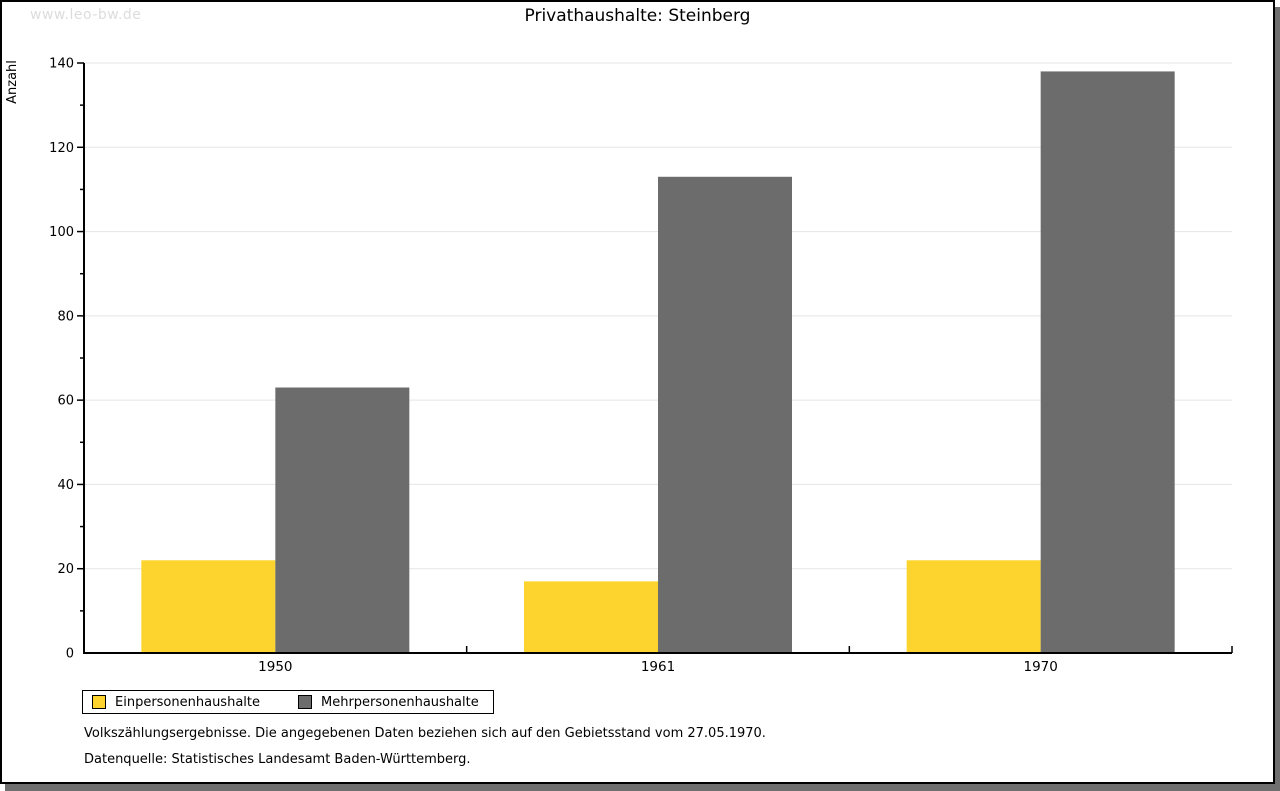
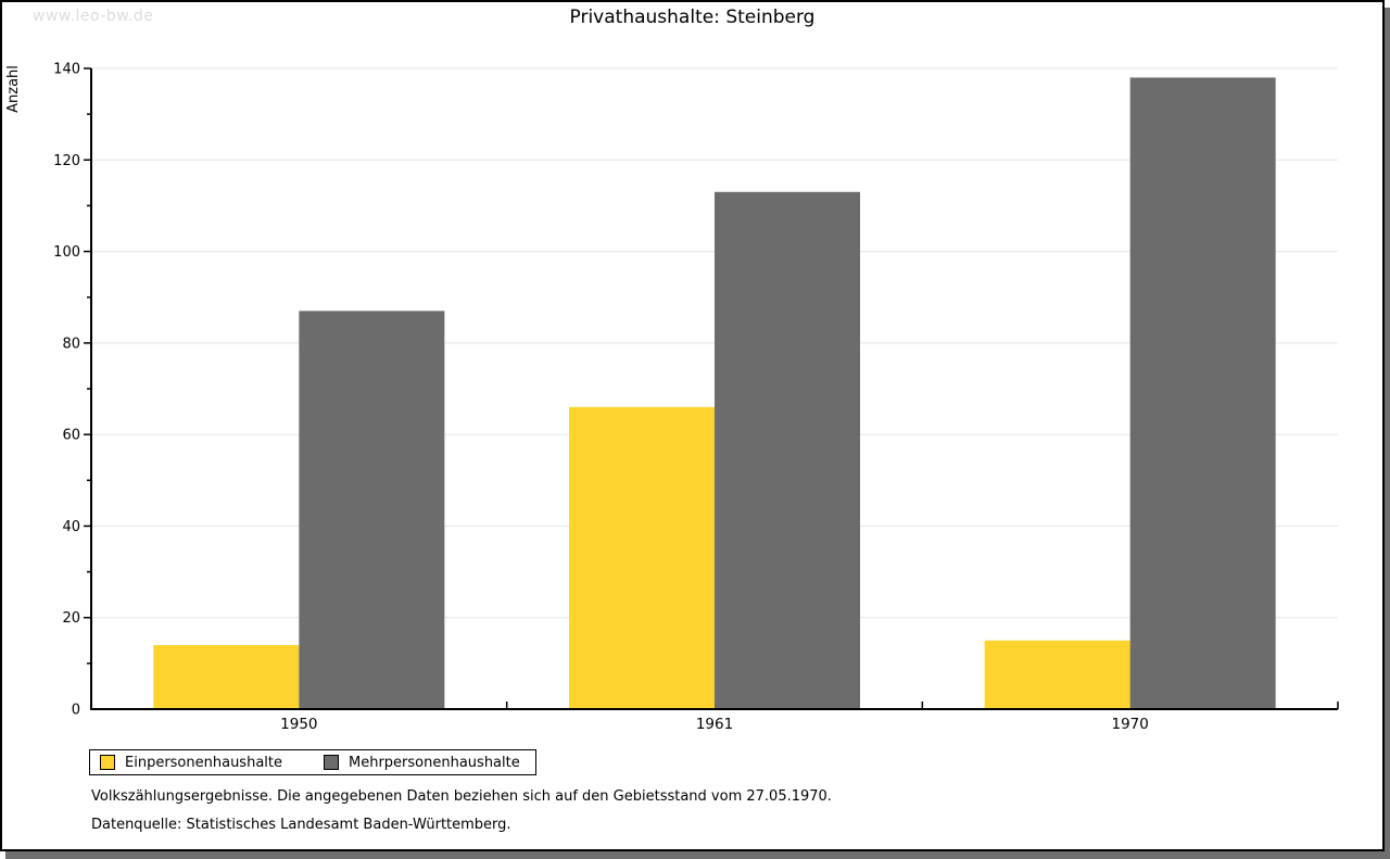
Einpersonenhaushalte/1950: 22 -> 14
Mehrpersonenhaushalte/1950: 63 -> 87
Einpersonenhaushalte/1961: 17 -> 66
Einpersonenhaushalte/1970: 22 -> 15
